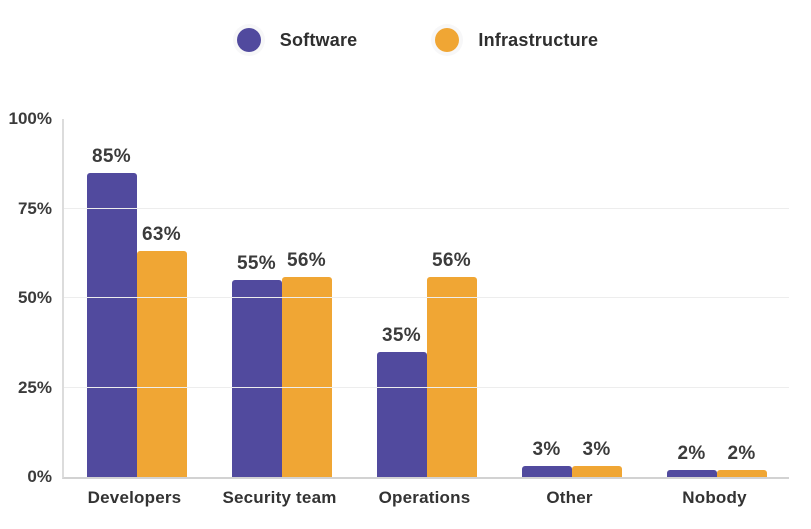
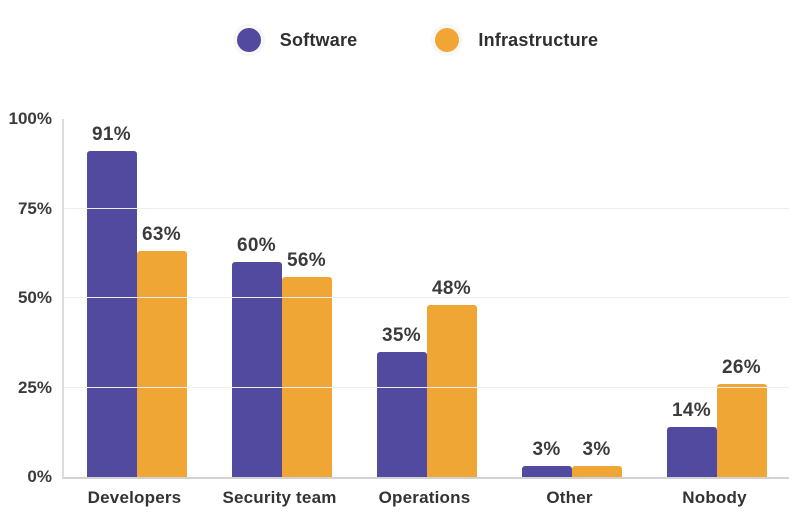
Software/Developers: 85% -> 91%
Software/Security team: 55% -> 60%
Infrastructure/Operations: 56% -> 48%
Software/Nobody: 2% -> 14%
Infrastructure/Nobody: 2% -> 26%
